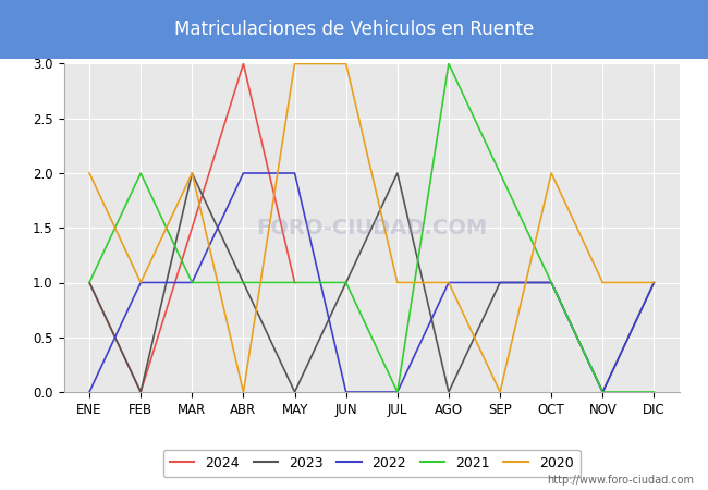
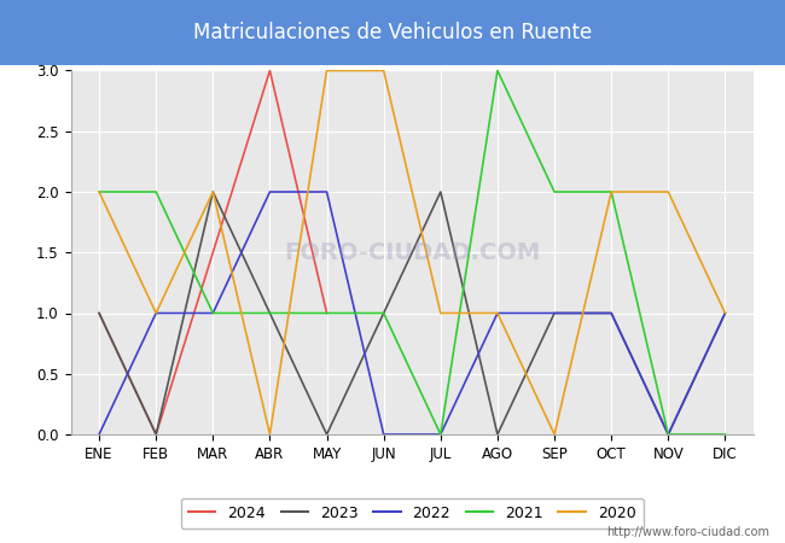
2021/ENE: 1 -> 2
2021/OCT: 1 -> 2
2020/NOV: 1 -> 2
